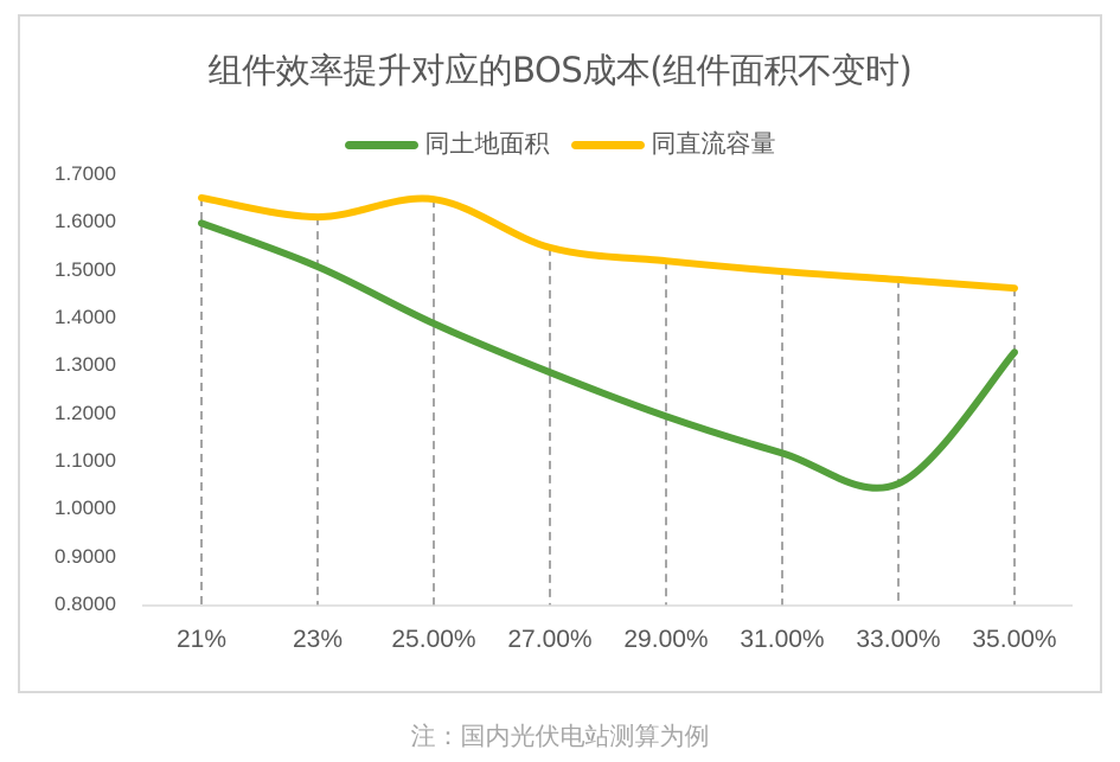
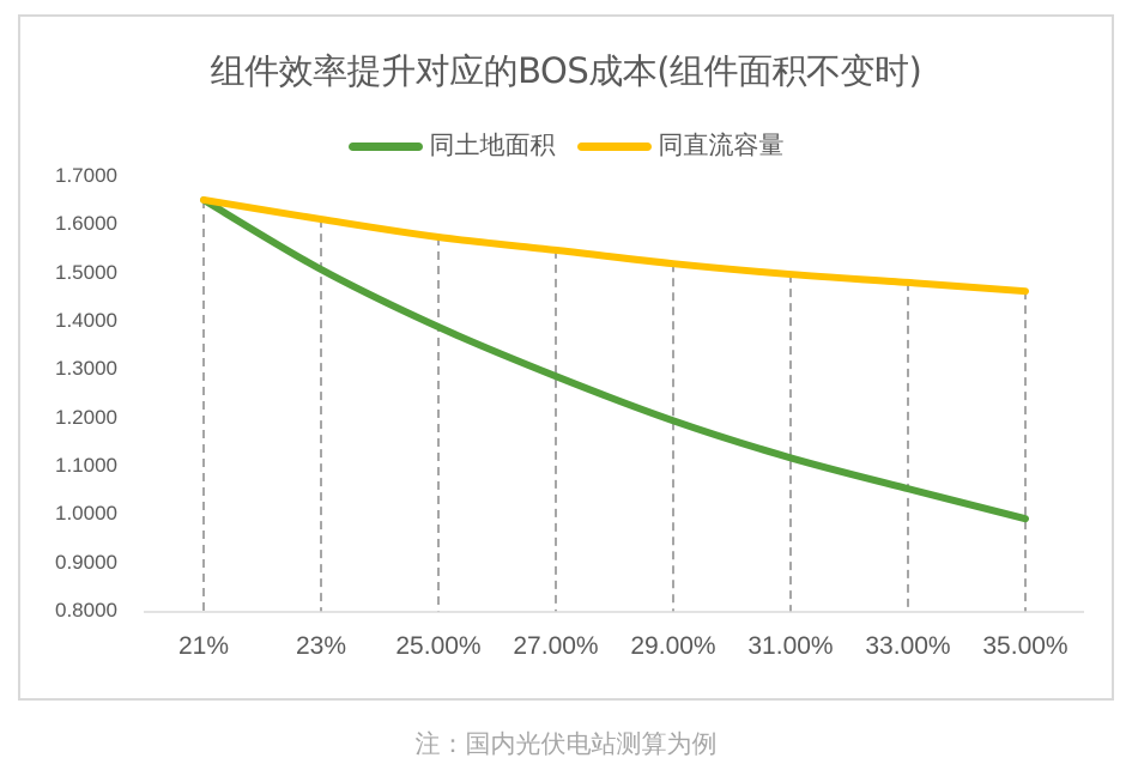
同土地面积/21%: 1.60 -> 1.65
同直流容量/25.00%: 1.65 -> 1.58
同土地面积/35.00%: 1.33 -> 0.99
